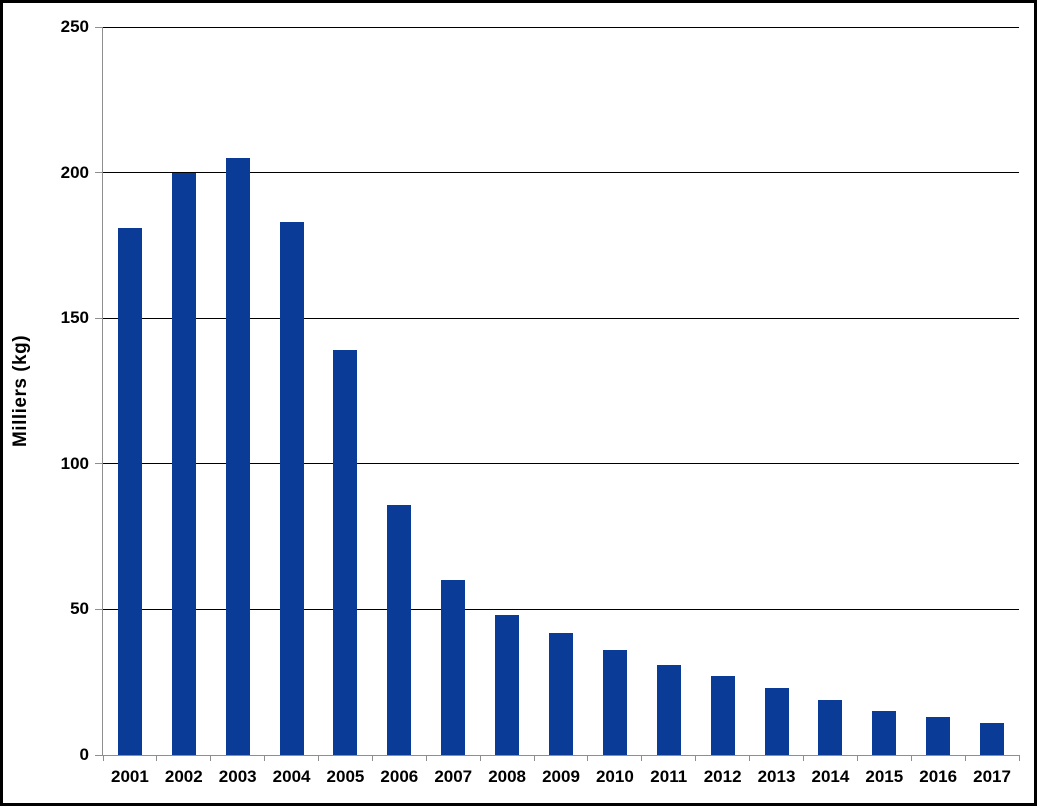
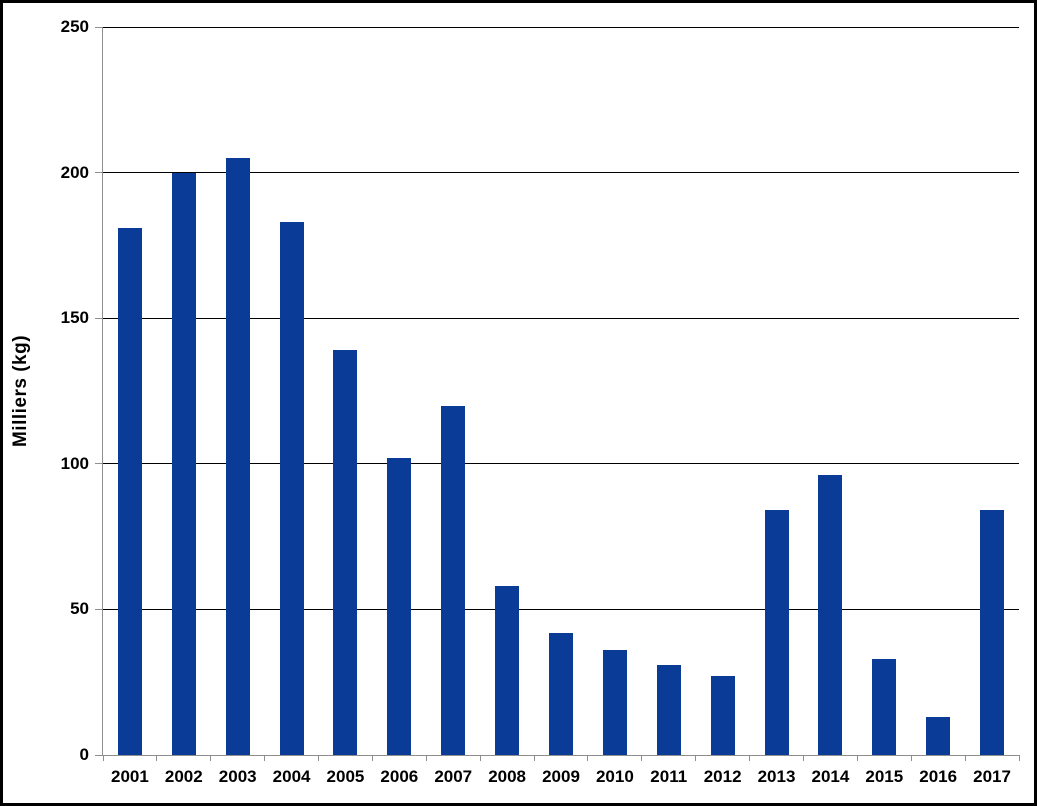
2006: 86 -> 102
2007: 60 -> 120
2008: 48 -> 58
2013: 23 -> 84
2014: 19 -> 96
2015: 15 -> 33
2017: 11 -> 84
